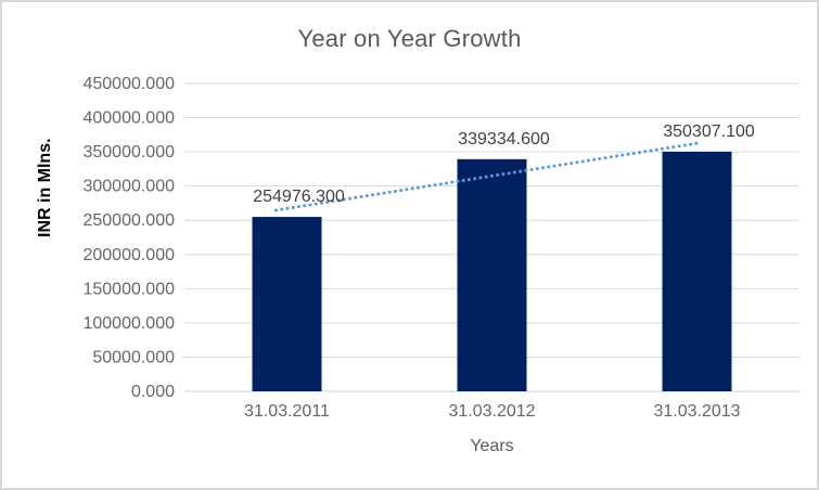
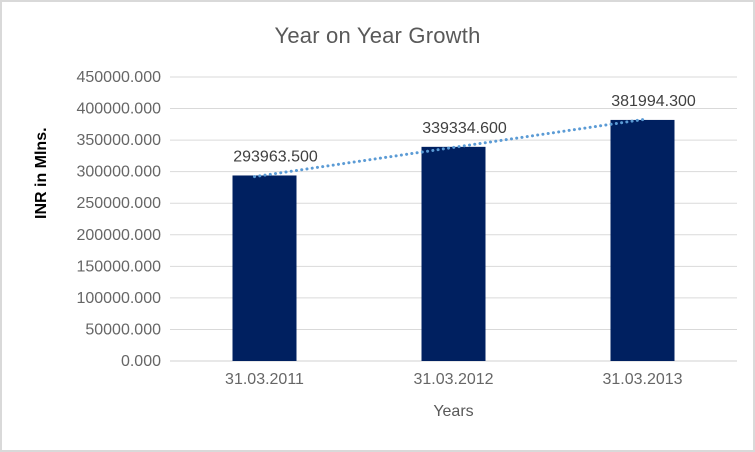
31.03.2011: 254976.300 -> 293963.500
31.03.2013: 350307.100 -> 381994.300
